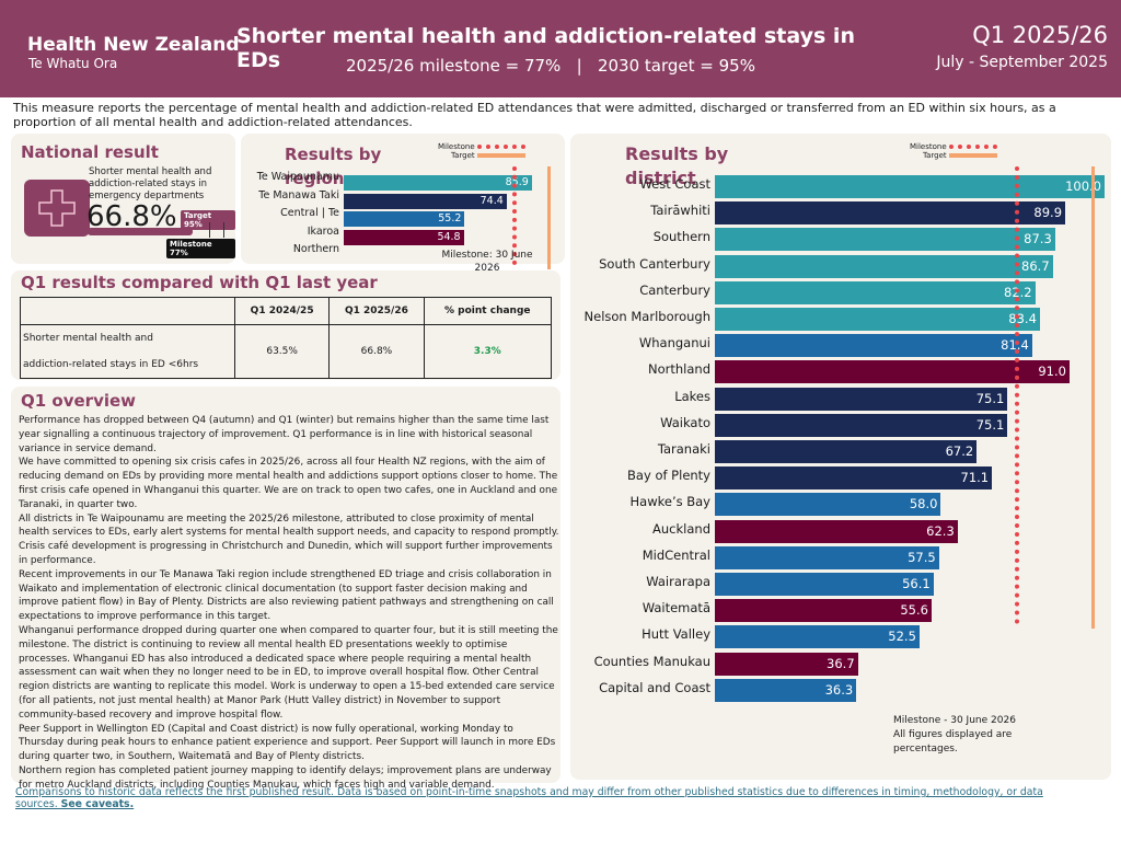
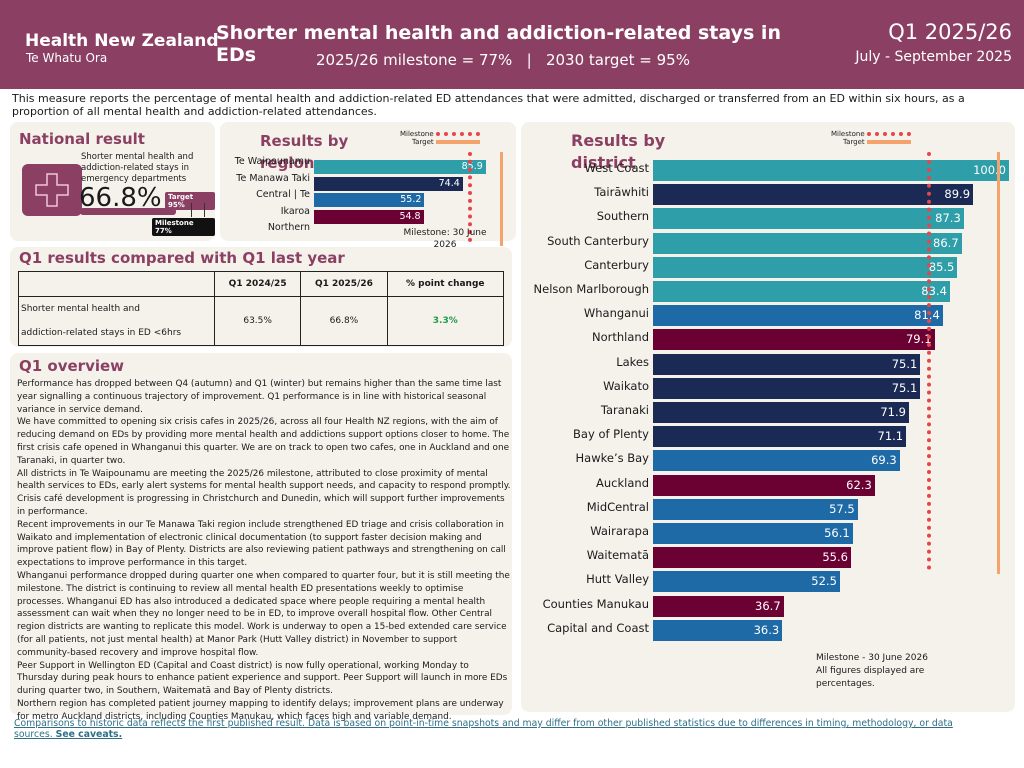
Results by district/Canterbury: 82.2 -> 85.5
Results by district/Northland: 91.0 -> 79.1
Results by district/Taranaki: 67.2 -> 71.9
Results by district/Hawke’s Bay: 58.0 -> 69.3
